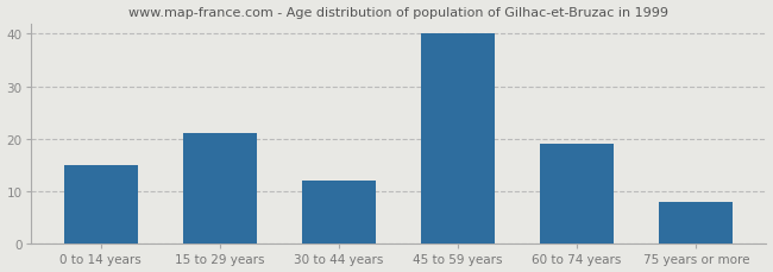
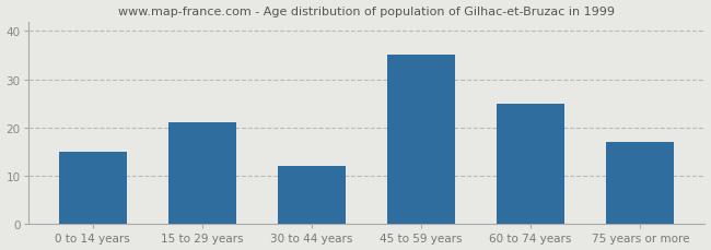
45 to 59 years: 40 -> 35
60 to 74 years: 19 -> 25
75 years or more: 8 -> 17
